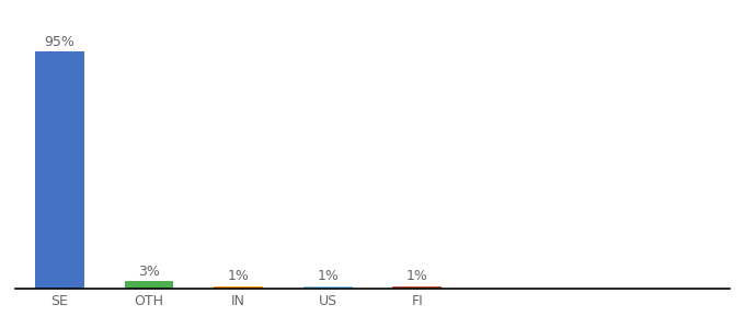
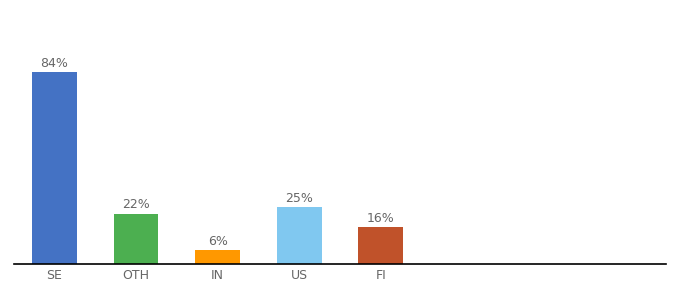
SE: 95% -> 84%
OTH: 3% -> 22%
IN: 1% -> 6%
US: 1% -> 25%
FI: 1% -> 16%
